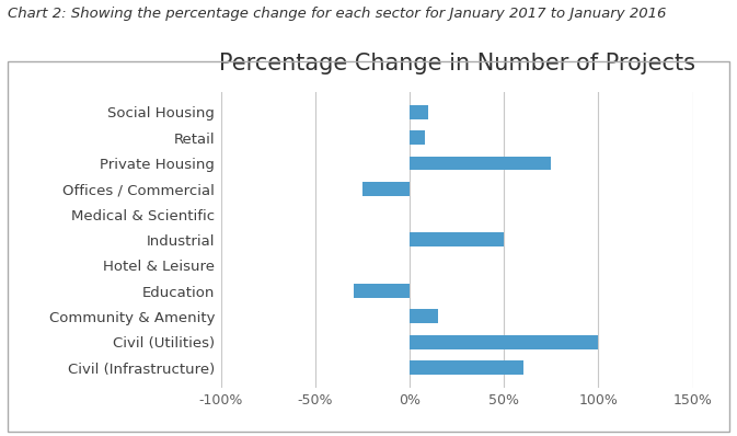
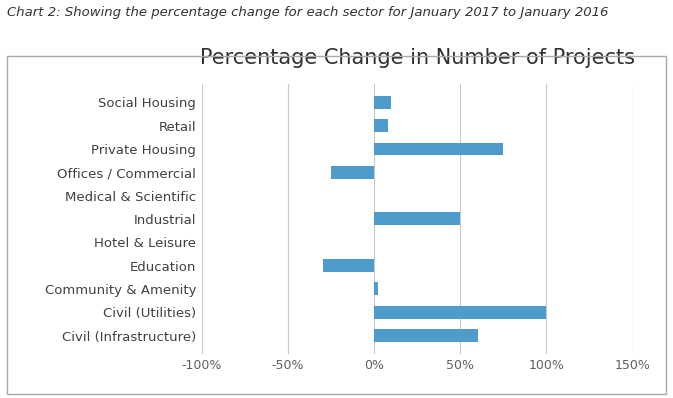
Community & Amenity: 15% -> 2%
